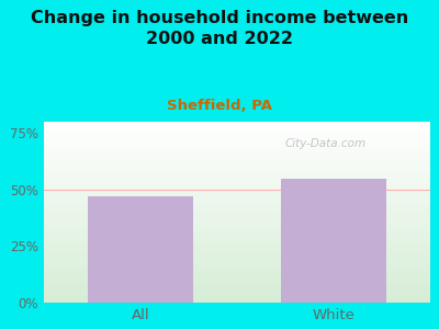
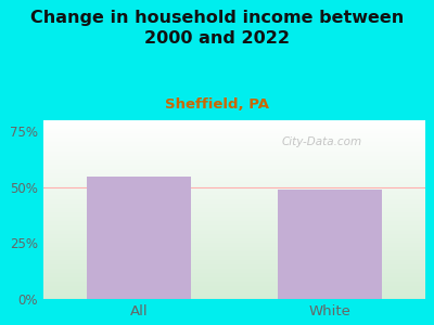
All: 47% -> 55%
White: 55% -> 49%
